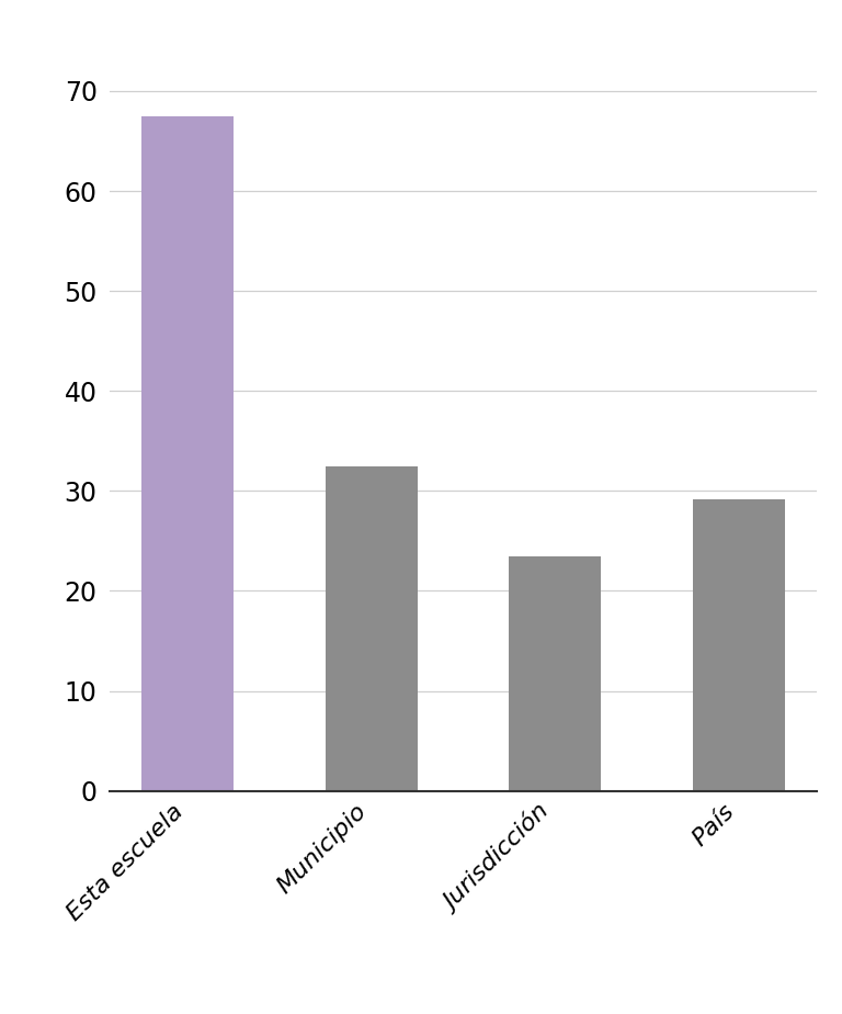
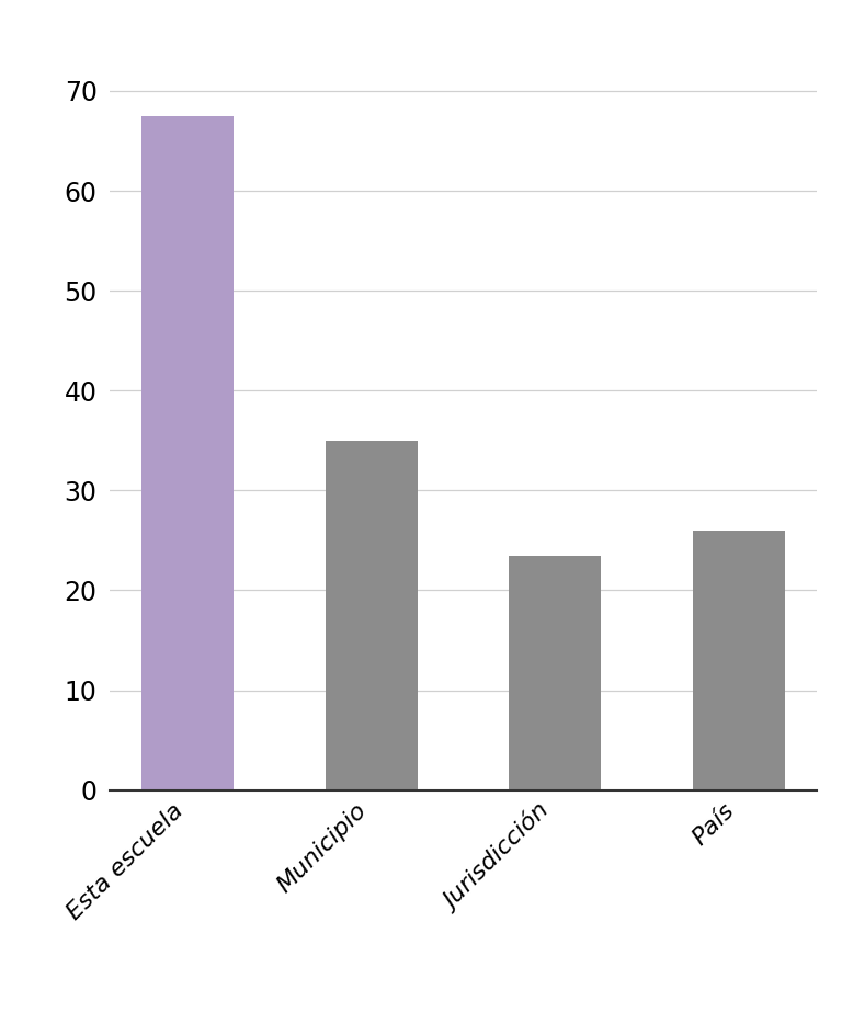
Municipio: 32.5 -> 35.0
País: 29.2 -> 26.0
